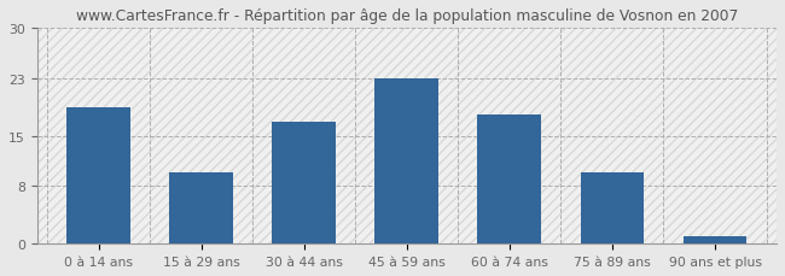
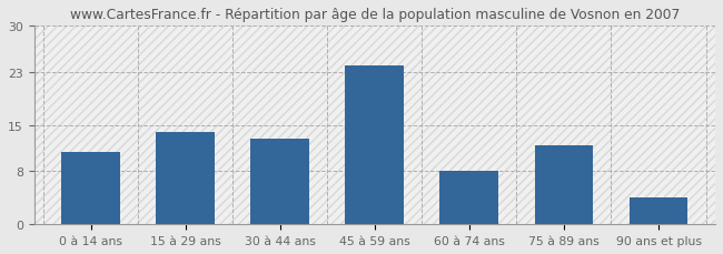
0 à 14 ans: 19 -> 11
15 à 29 ans: 10 -> 14
30 à 44 ans: 17 -> 13
45 à 59 ans: 23 -> 24
60 à 74 ans: 18 -> 8
75 à 89 ans: 10 -> 12
90 ans et plus: 1 -> 4
